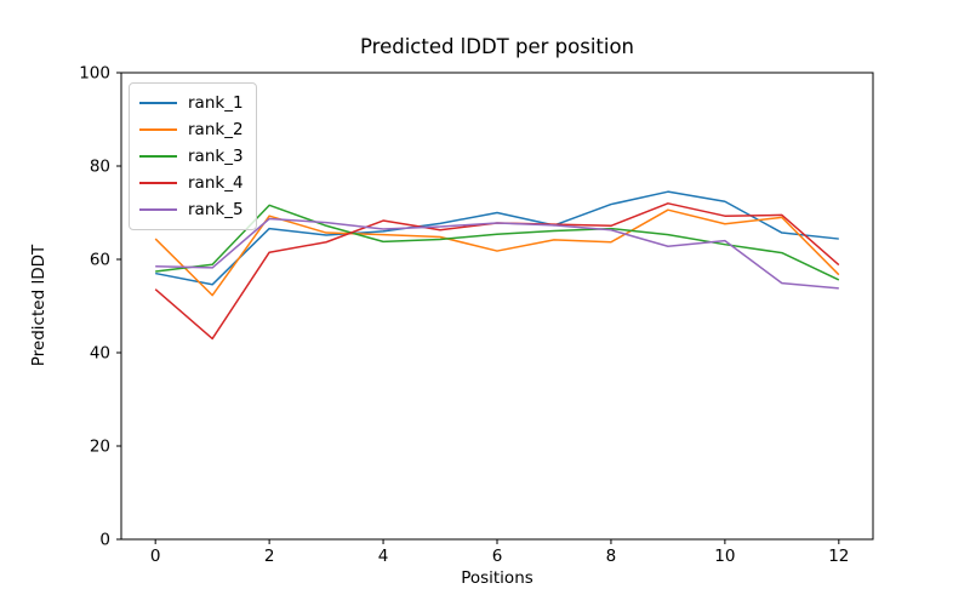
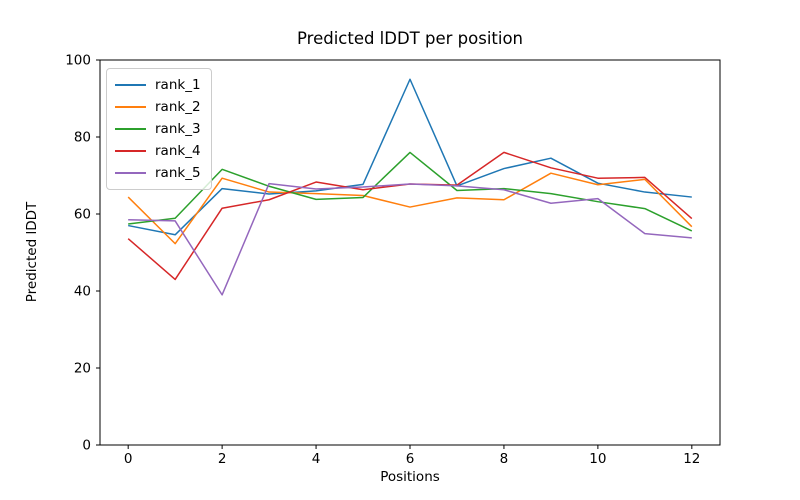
rank_5/2: 69 -> 39
rank_1/6: 70 -> 95
rank_3/6: 65 -> 76
rank_4/8: 67 -> 76
rank_1/10: 72 -> 68
